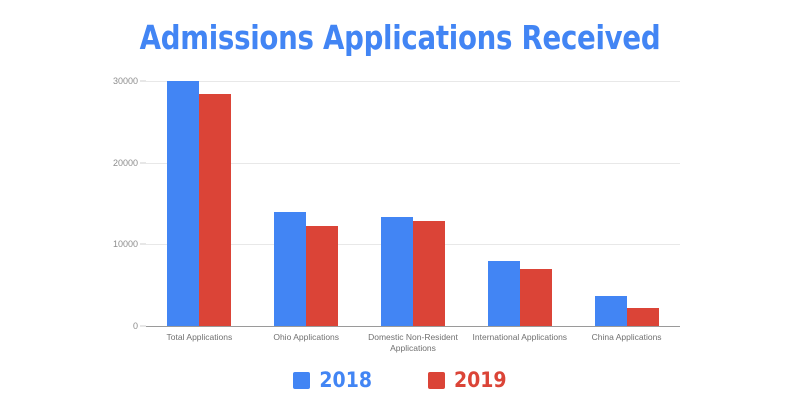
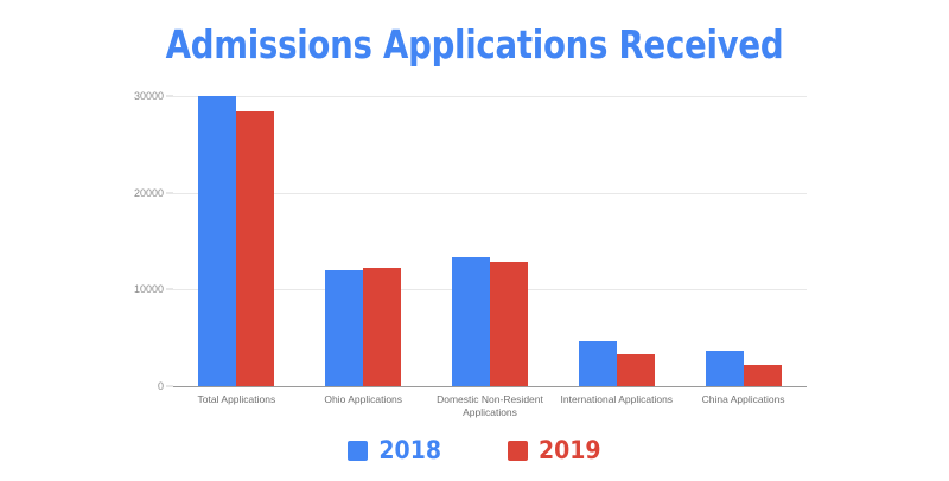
2018/Ohio Applications: 14000 -> 12000
2018/International Applications: 8000 -> 5000
2019/International Applications: 7000 -> 3000
